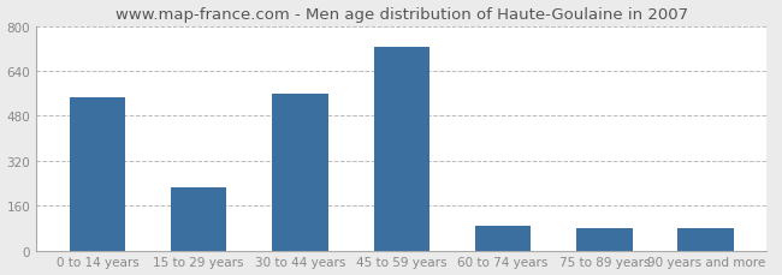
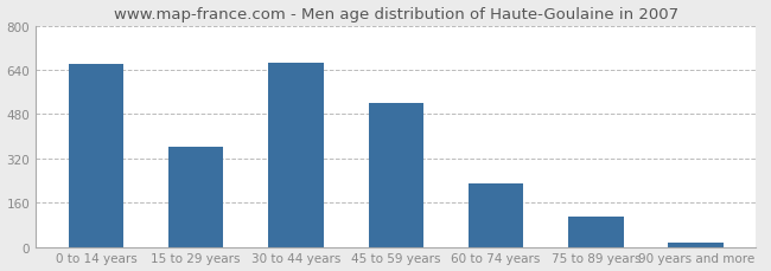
0 to 14 years: 545 -> 660
15 to 29 years: 225 -> 360
30 to 44 years: 560 -> 665
45 to 59 years: 725 -> 520
60 to 74 years: 90 -> 230
75 to 89 years: 80 -> 110
90 years and more: 80 -> 15
